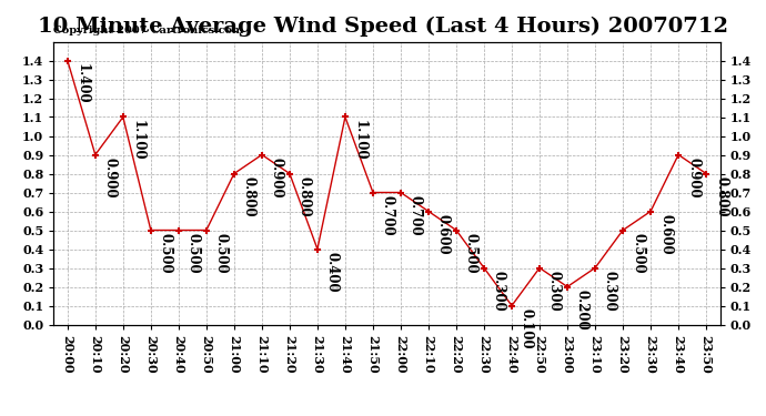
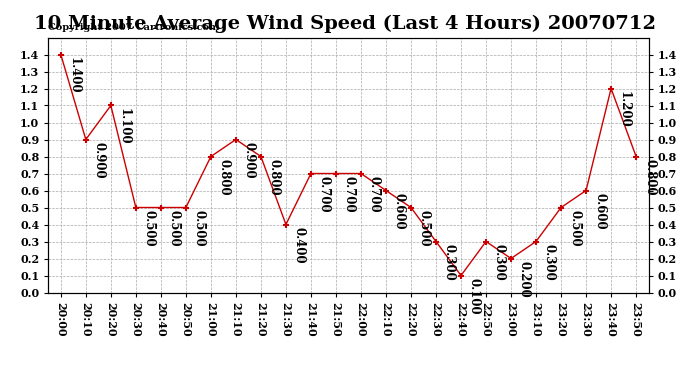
21:40: 1.100 -> 0.700
23:40: 0.900 -> 1.200
